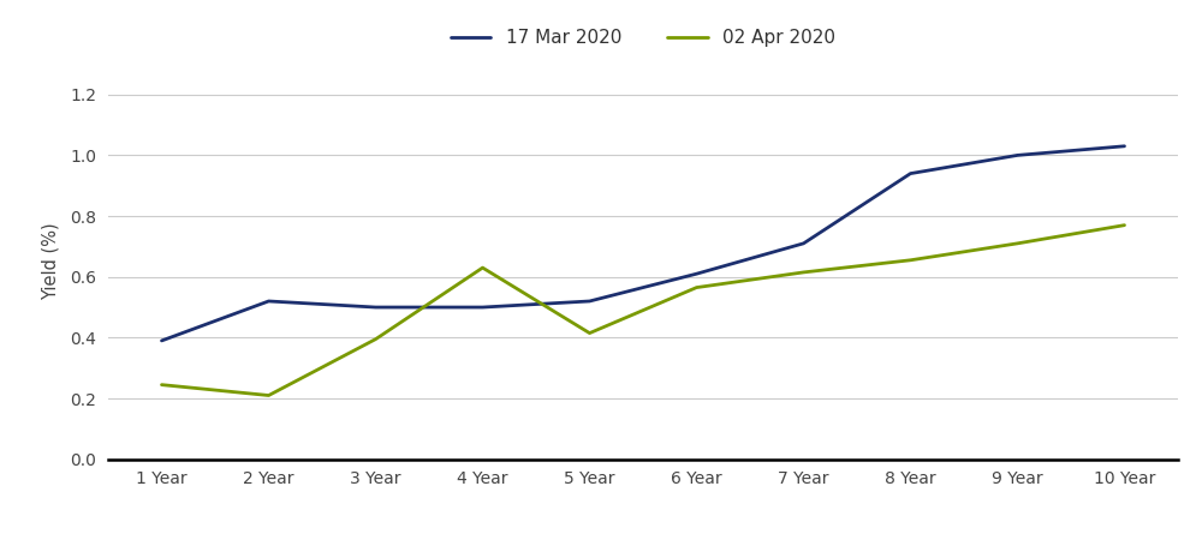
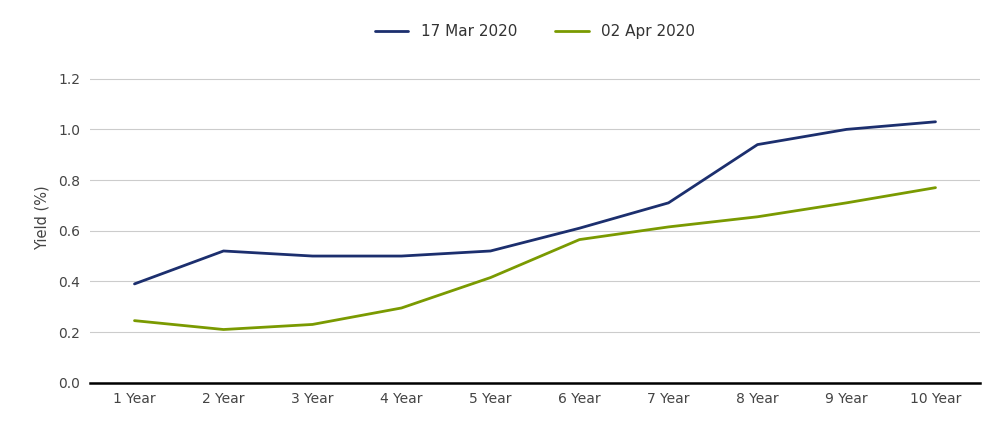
02 Apr 2020/3 Year: 0.395 -> 0.230
02 Apr 2020/4 Year: 0.630 -> 0.295
